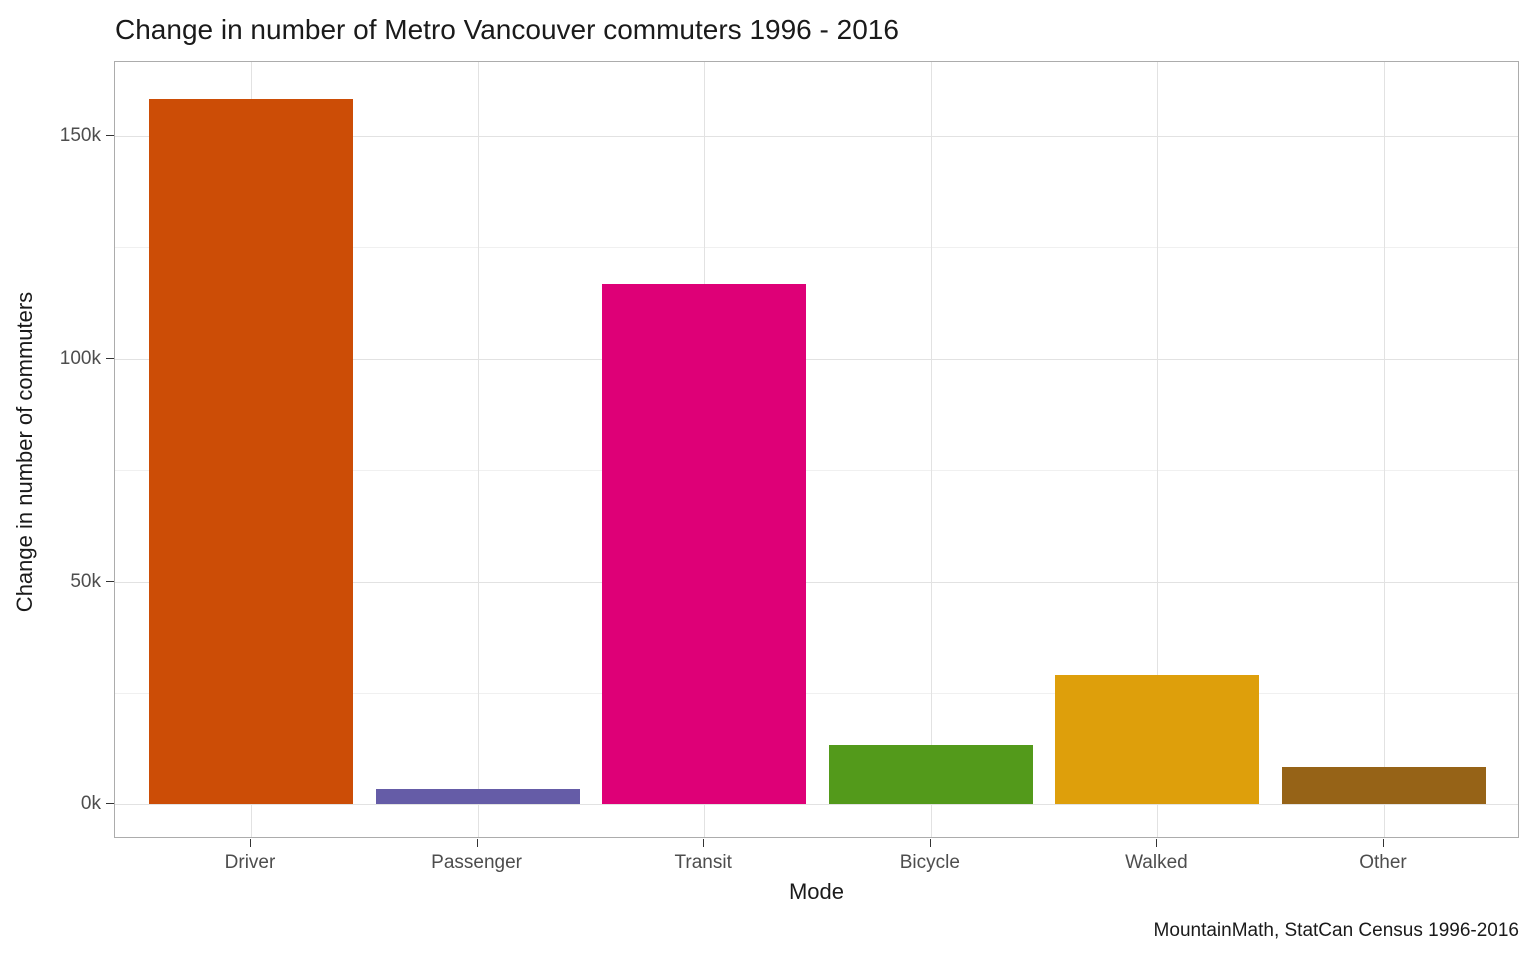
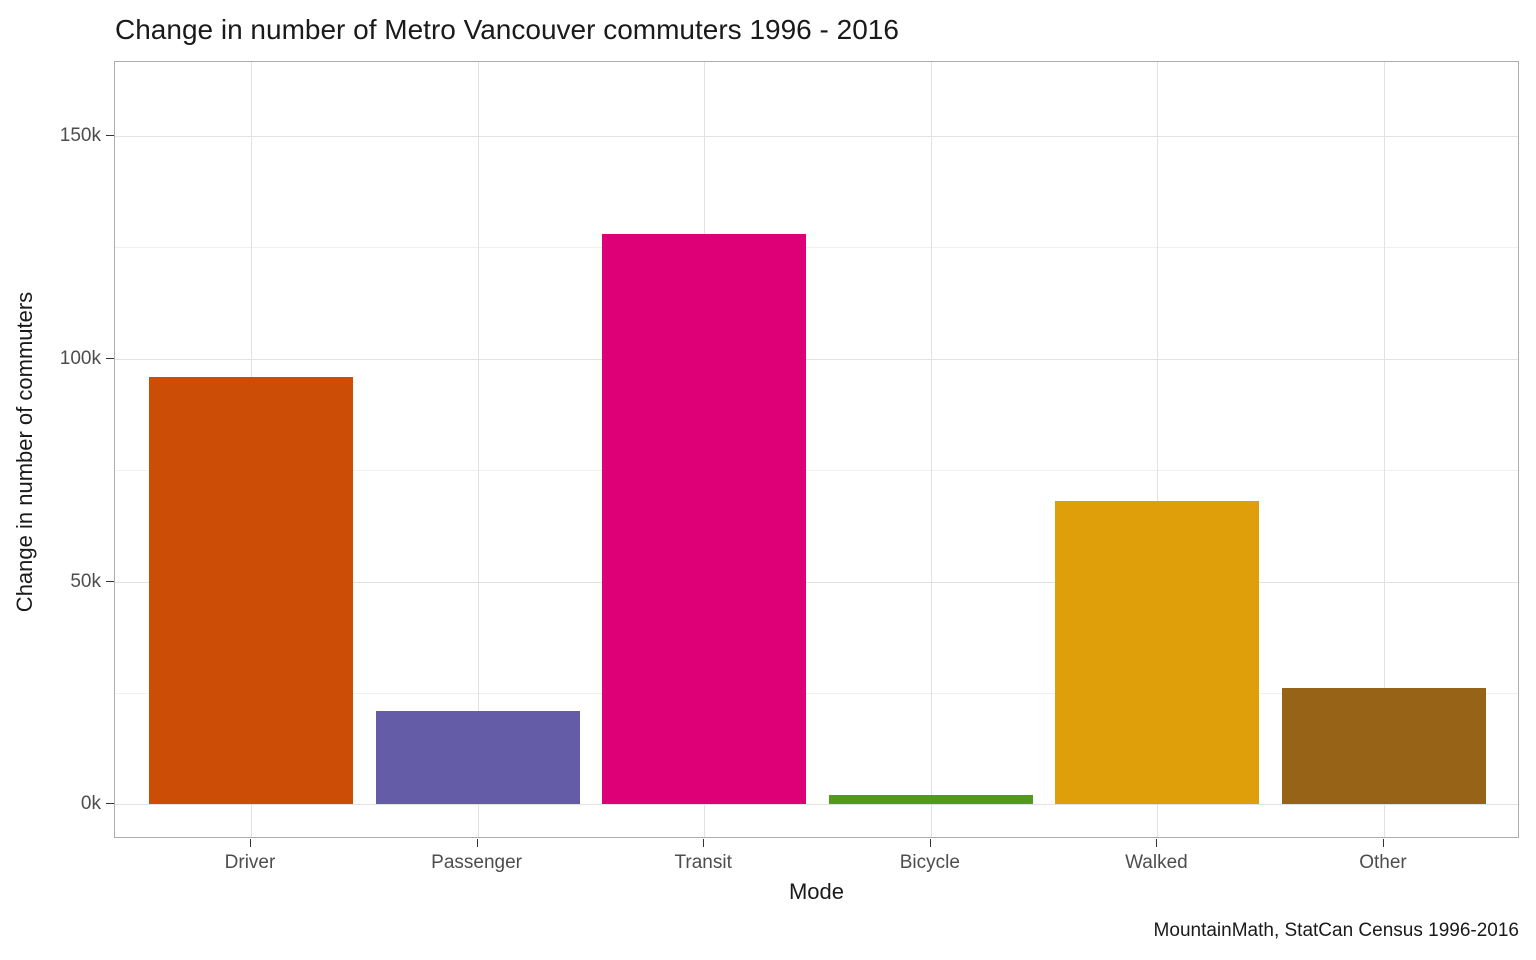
Driver: 158k -> 96k
Passenger: 3k -> 21k
Transit: 117k -> 128k
Bicycle: 13k -> 2k
Walked: 29k -> 68k
Other: 8k -> 26k
